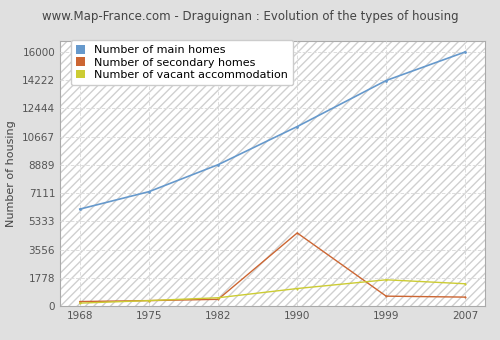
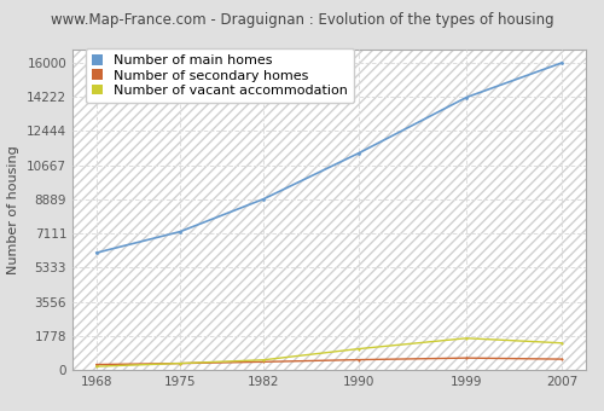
Number of secondary homes/1990: 4600 -> 500
